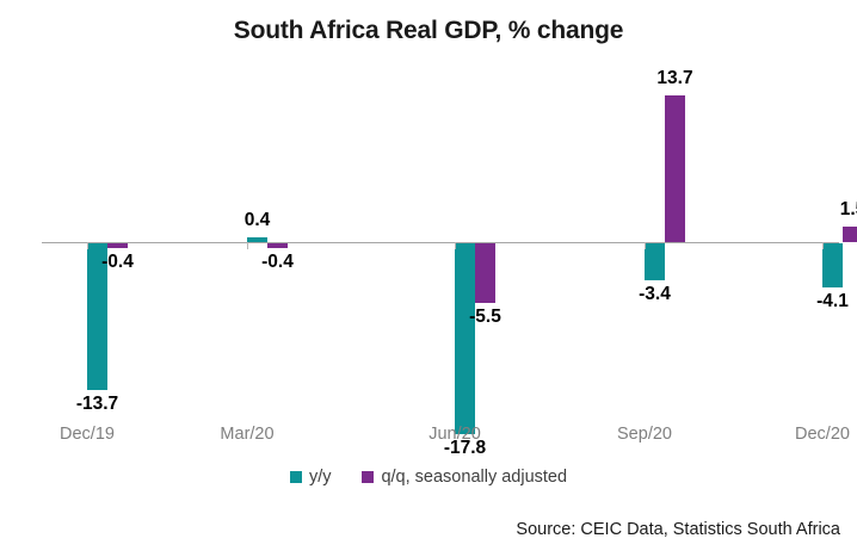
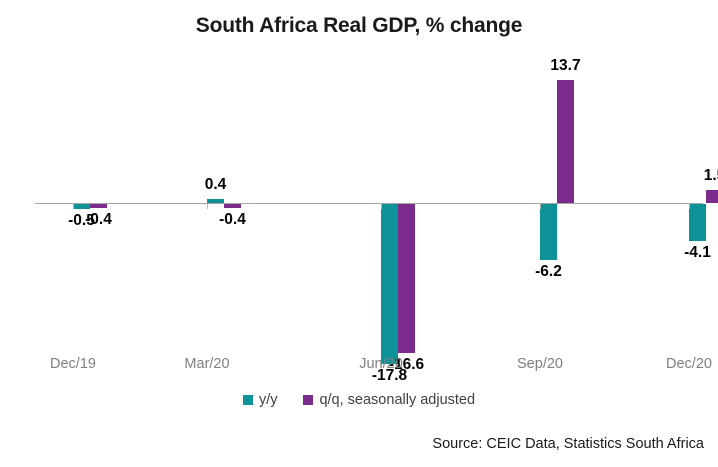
y/y/Dec/19: -13.7 -> -0.5
q/q, seasonally adjusted/Jun/20: -5.5 -> -16.6
y/y/Sep/20: -3.4 -> -6.2
